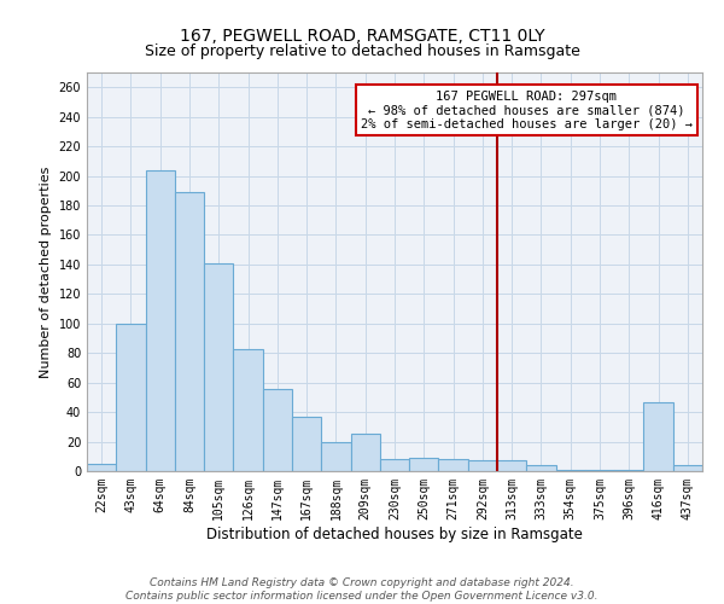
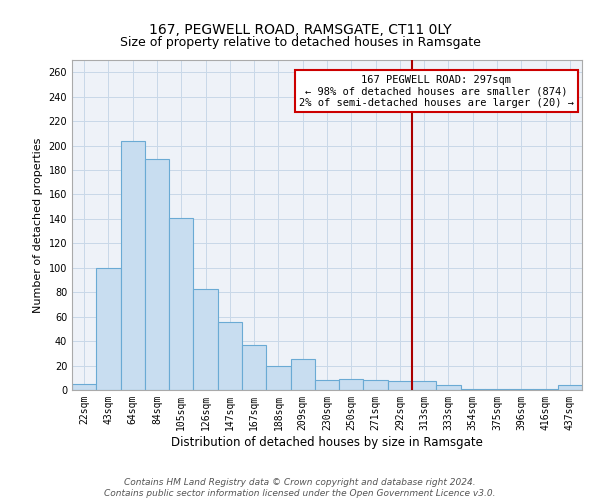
416sqm: 47 -> 1
